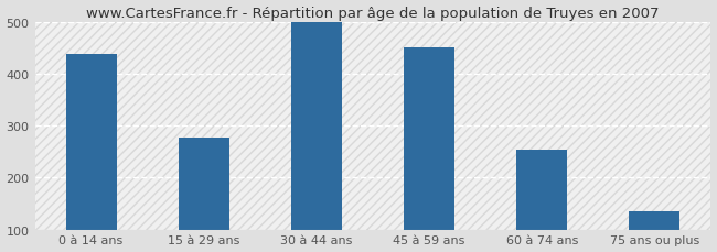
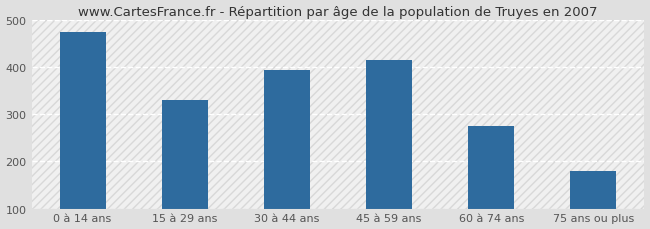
0 à 14 ans: 438 -> 475
15 à 29 ans: 278 -> 330
30 à 44 ans: 500 -> 395
45 à 59 ans: 452 -> 415
60 à 74 ans: 254 -> 275
75 ans ou plus: 135 -> 180
